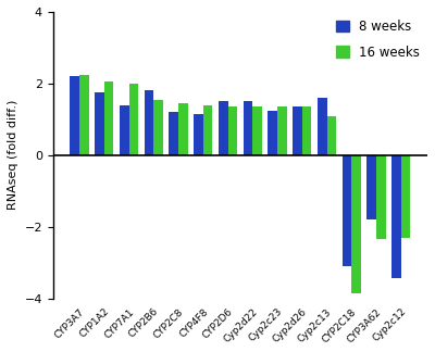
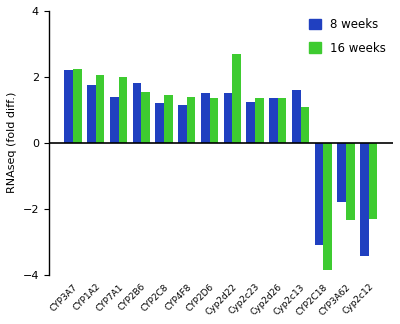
16 weeks/Cyp2d22: 1.35 -> 2.70
